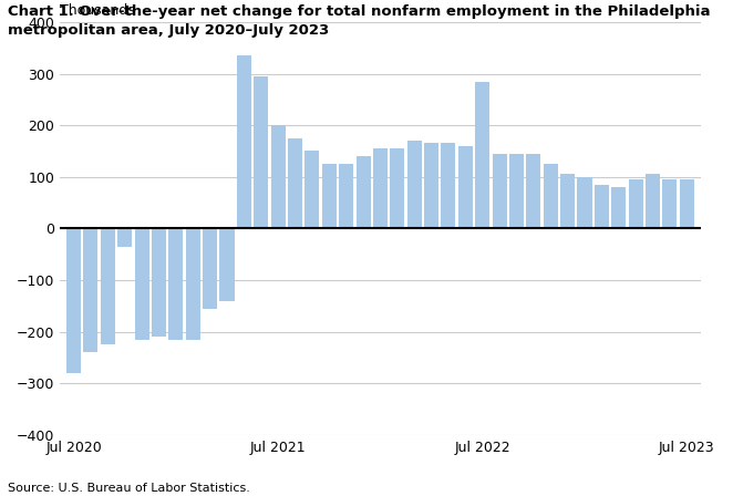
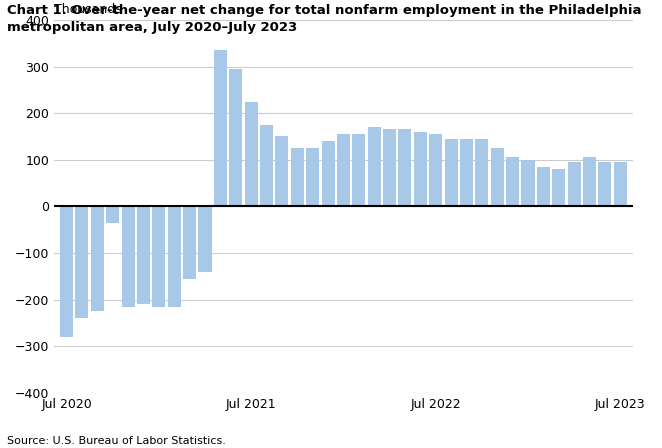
Jul 2021: 200 -> 225
Jul 2022: 285 -> 155
